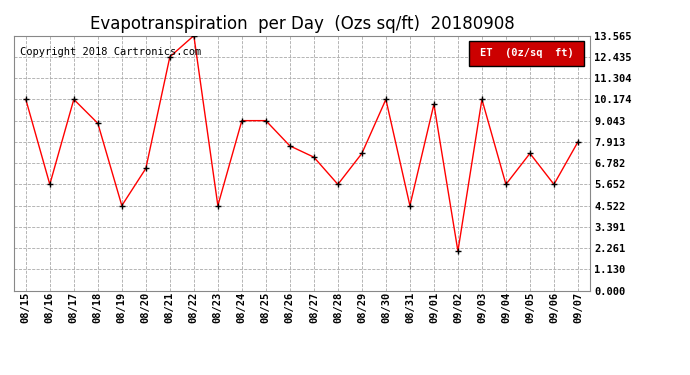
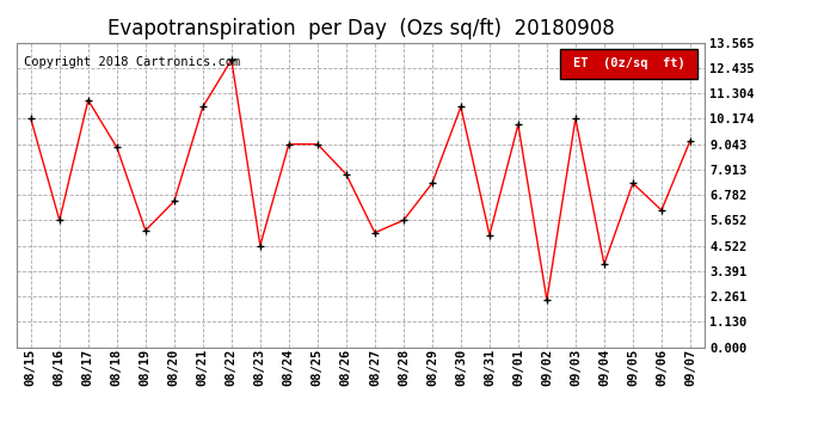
08/17: 10.2 -> 11.0
08/19: 4.5 -> 5.2
08/21: 12.4 -> 10.7
08/22: 13.6 -> 12.8
08/27: 7.1 -> 5.1
08/30: 10.2 -> 10.7
08/31: 4.5 -> 5.0
09/04: 5.7 -> 3.7
09/06: 5.7 -> 6.1
09/07: 7.9 -> 9.2
